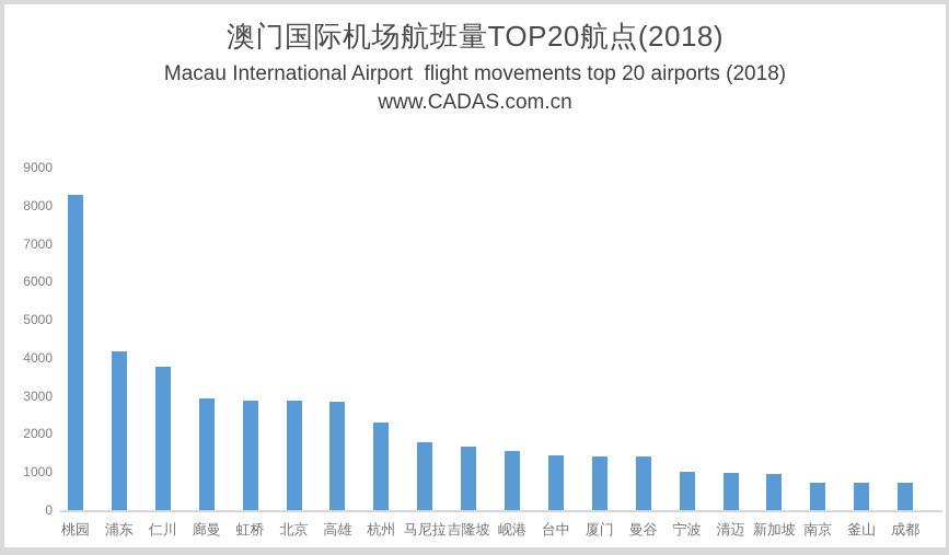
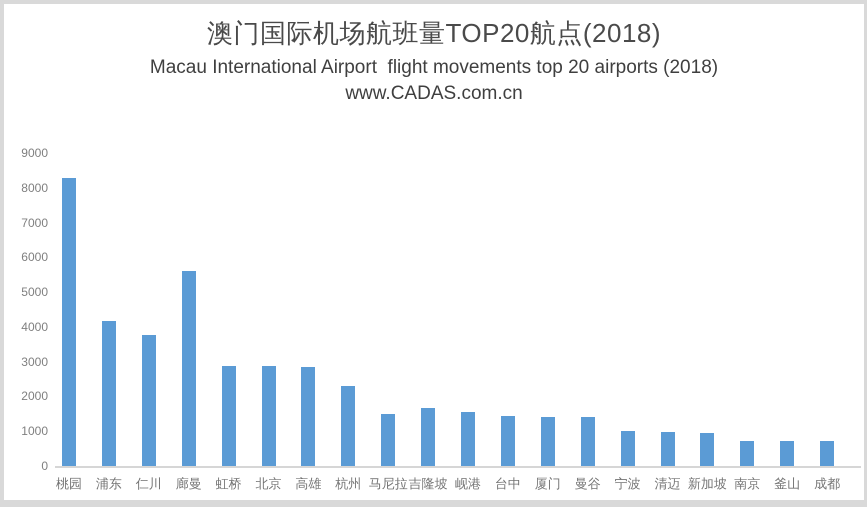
廊曼: 2900 -> 5600
马尼拉: 1800 -> 1500
